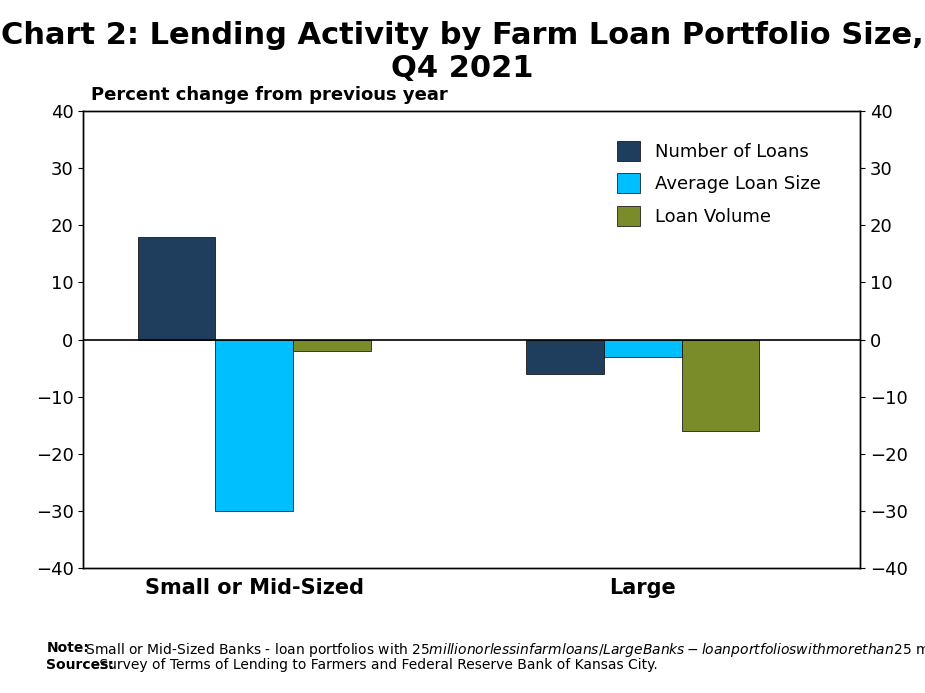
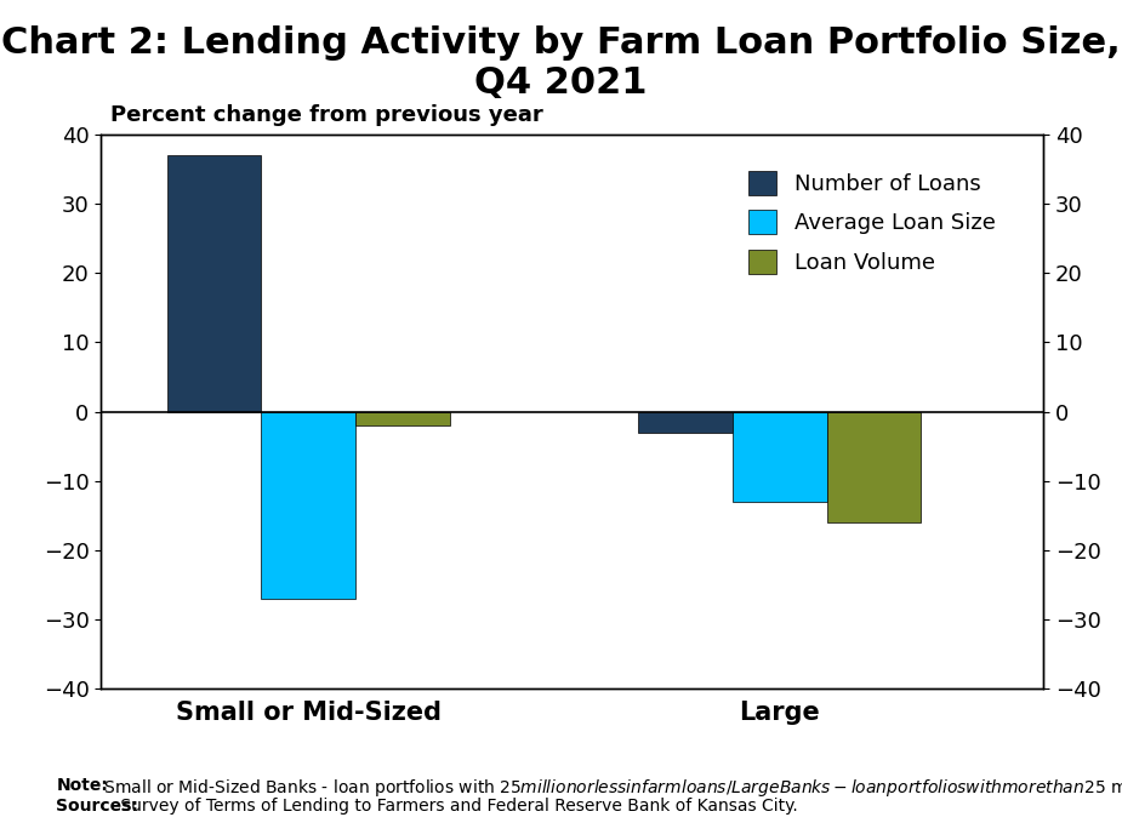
Number of Loans/Small or Mid-Sized: 18 -> 37
Average Loan Size/Small or Mid-Sized: -30 -> -27
Number of Loans/Large: -6 -> -3
Average Loan Size/Large: -3 -> -13
